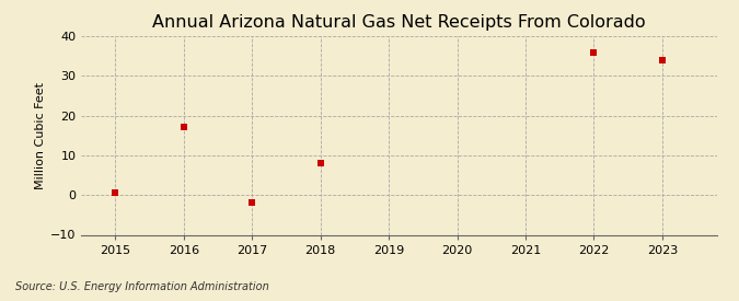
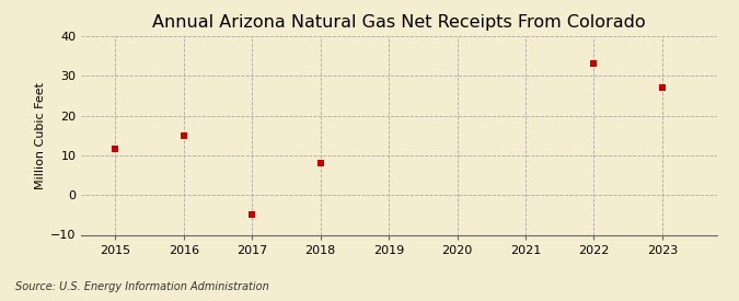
2015: 0.5 -> 11.5
2016: 17.0 -> 15.0
2017: -2.0 -> -5.0
2022: 36.0 -> 33.0
2023: 34.0 -> 27.0
